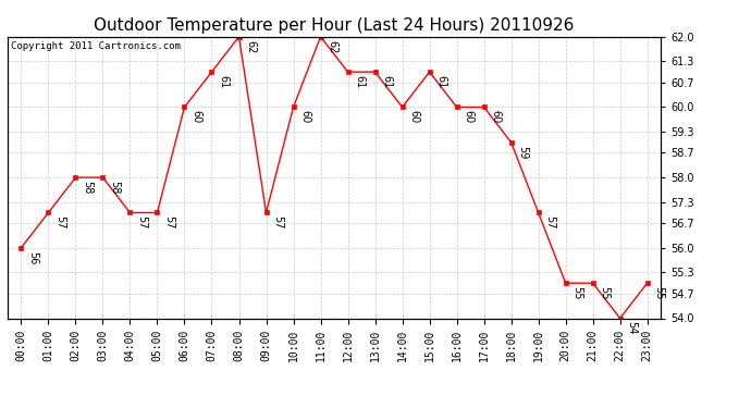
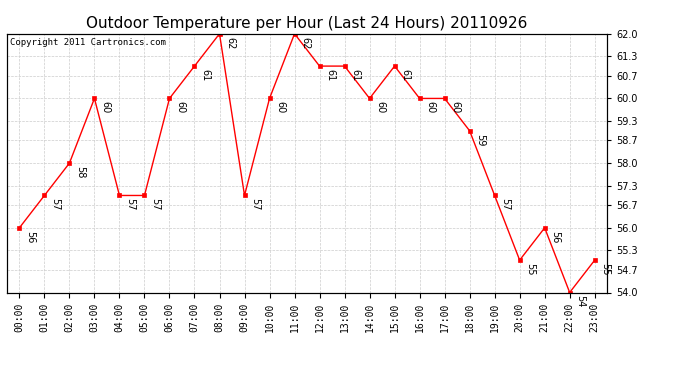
03:00: 58 -> 60
21:00: 55 -> 56
